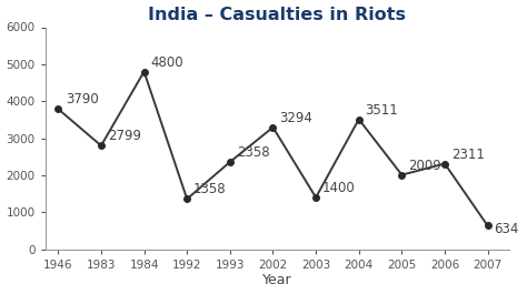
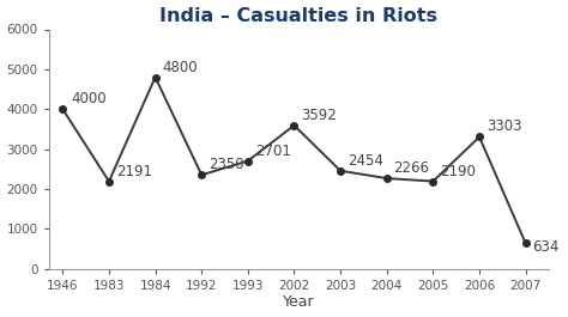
1946: 3790 -> 4000
1983: 2799 -> 2191
1992: 1358 -> 2350
1993: 2358 -> 2701
2002: 3294 -> 3592
2003: 1400 -> 2454
2004: 3511 -> 2266
2005: 2009 -> 2190
2006: 2311 -> 3303
